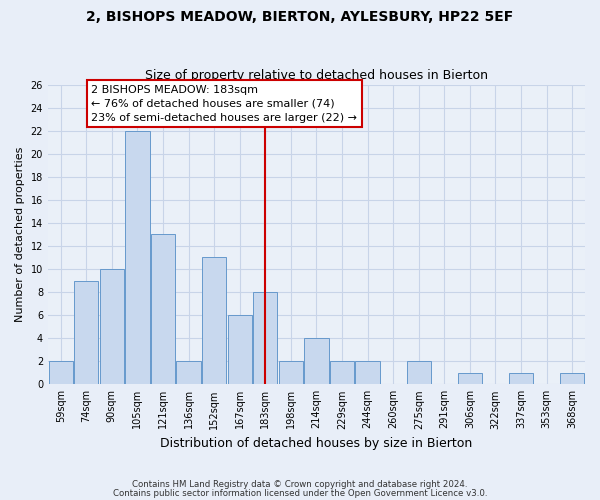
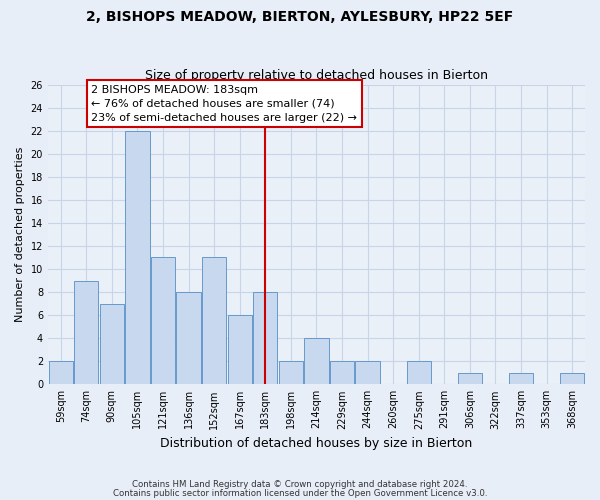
90sqm: 10 -> 7
121sqm: 13 -> 11
136sqm: 2 -> 8
